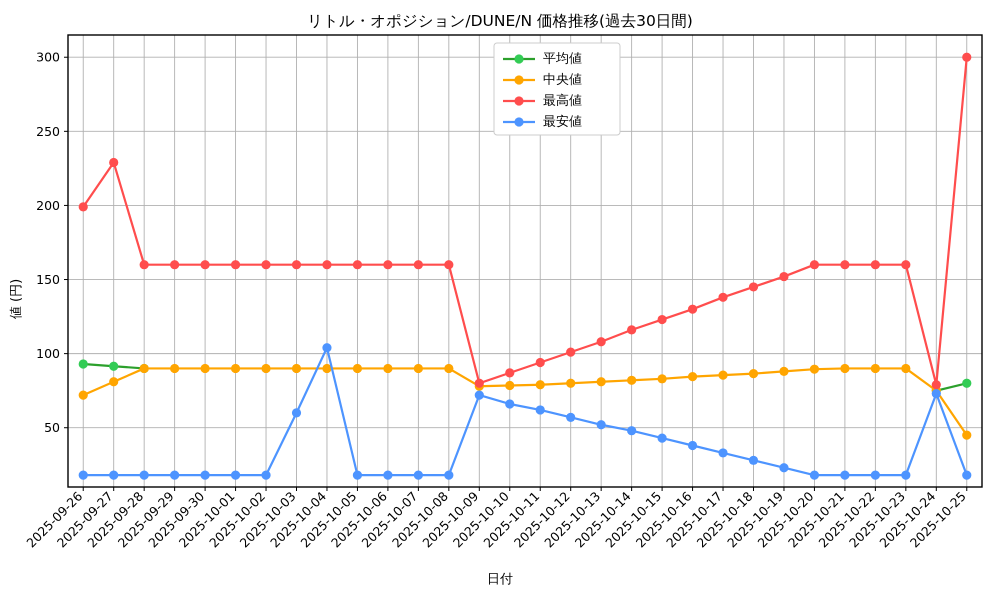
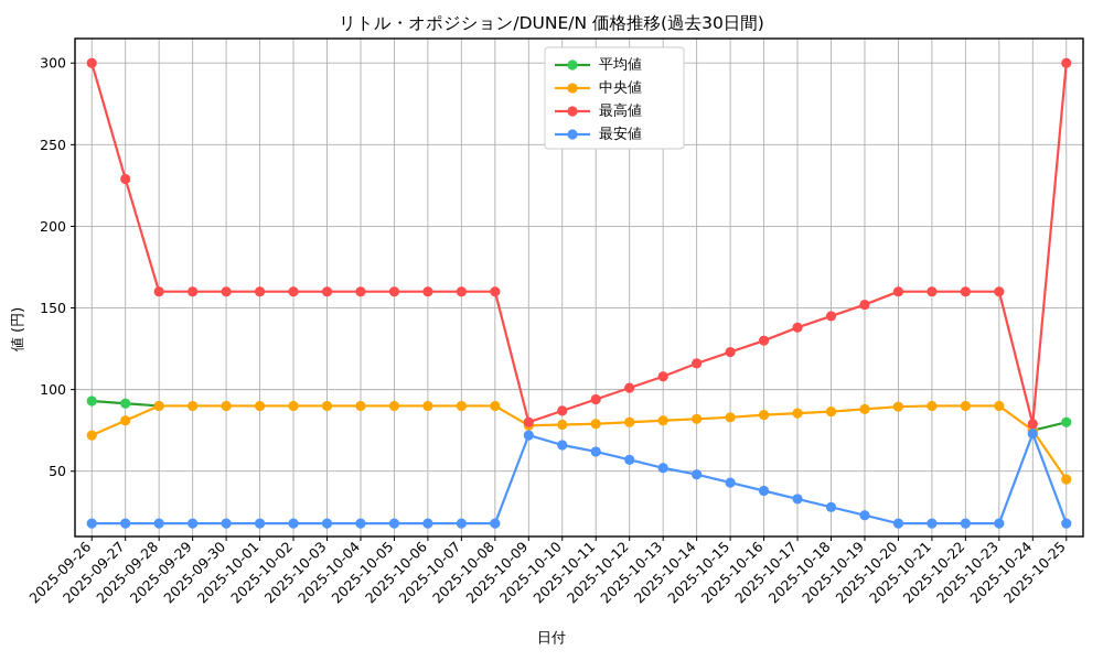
最高値/2025-09-26: 199 -> 300
最安値/2025-10-03: 60 -> 18
最安値/2025-10-04: 104 -> 18
